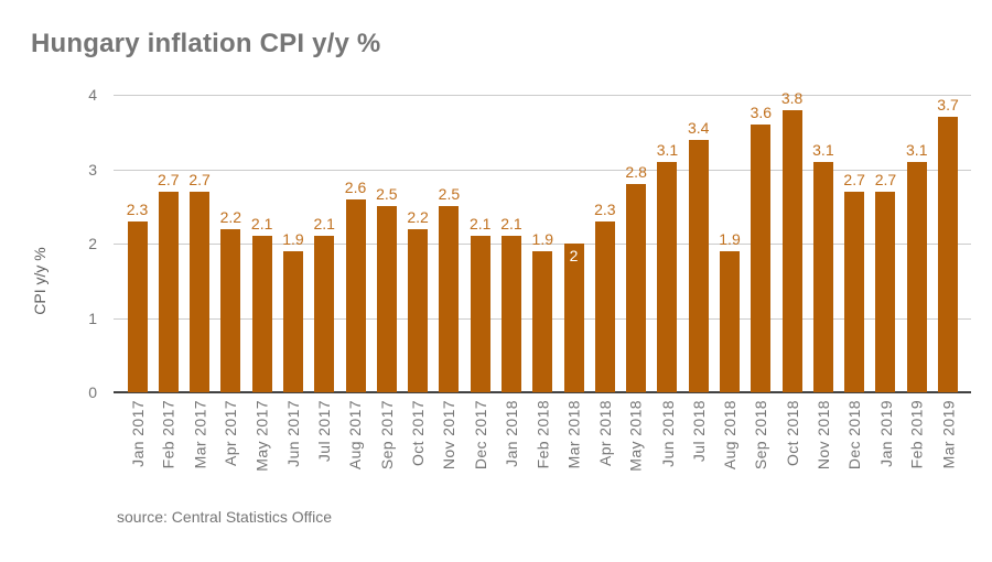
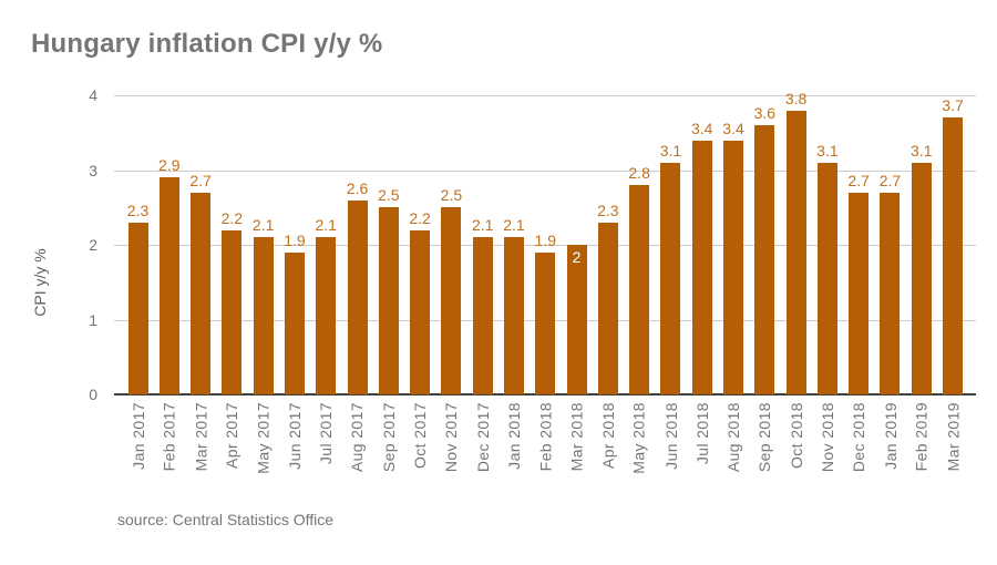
Feb 2017: 2.7 -> 2.9
Aug 2018: 1.9 -> 3.4
